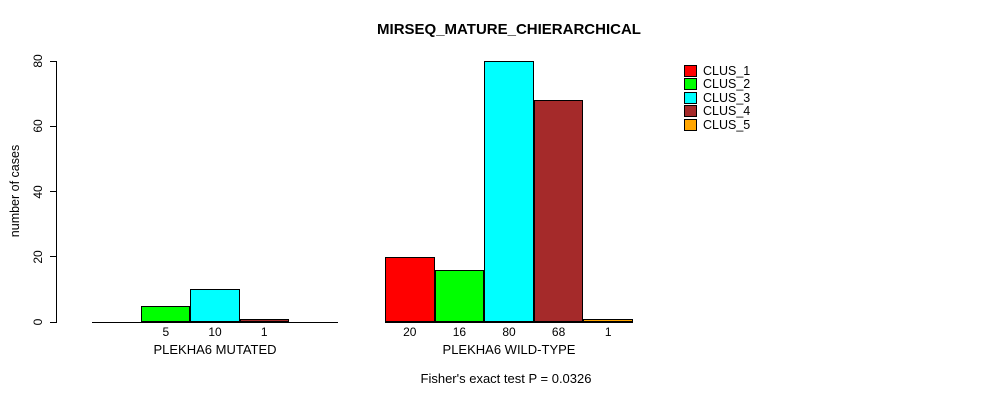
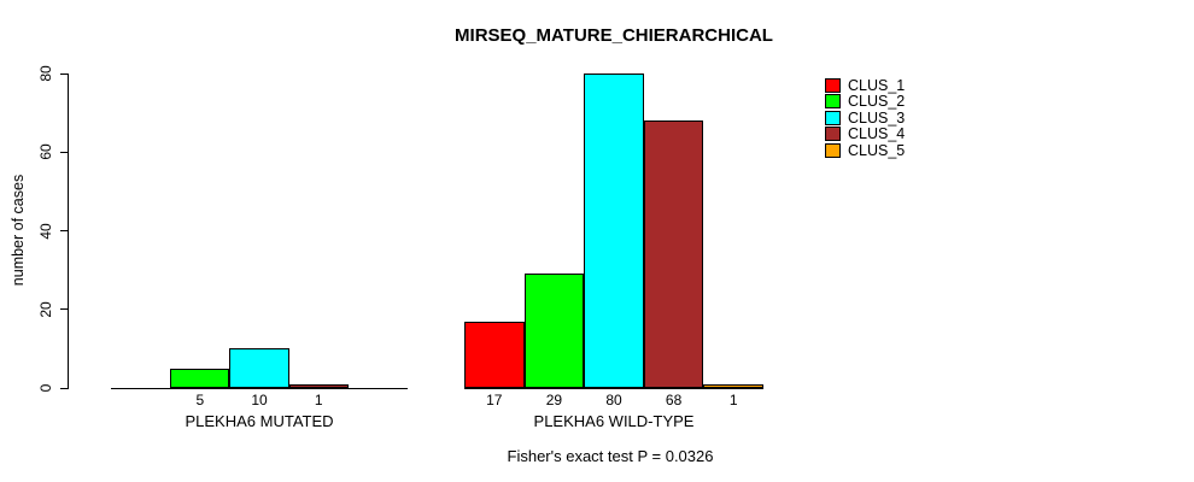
CLUS_1/PLEKHA6 WILD-TYPE: 20 -> 17
CLUS_2/PLEKHA6 WILD-TYPE: 16 -> 29
